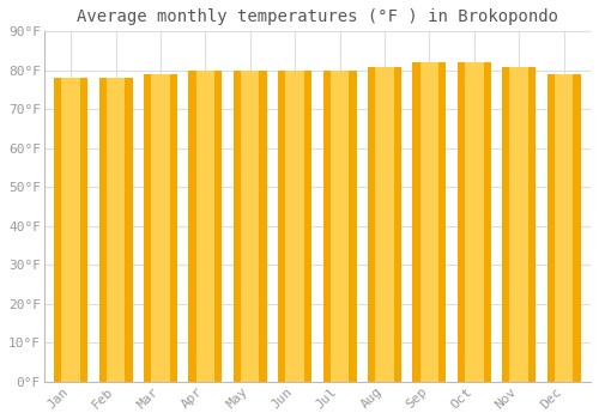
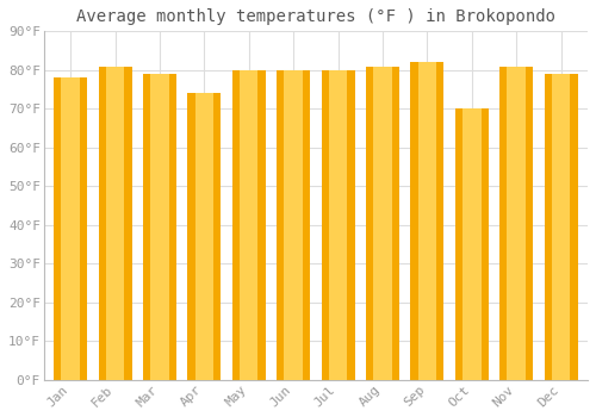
Feb: 78°F -> 81°F
Apr: 80°F -> 74°F
Oct: 82°F -> 70°F
